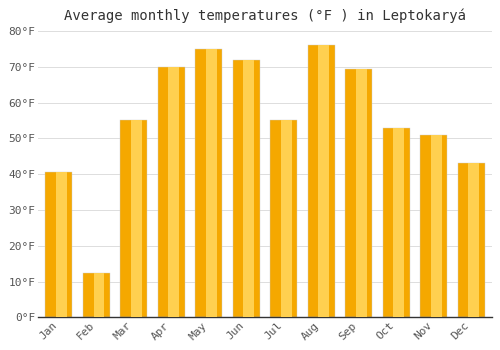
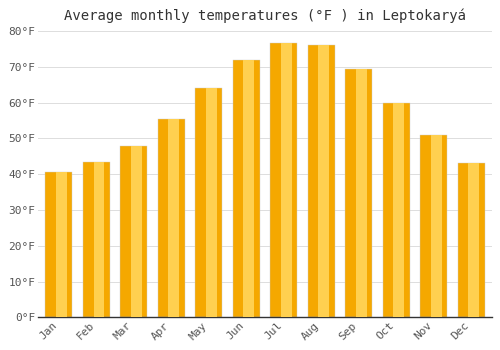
Feb: 12.5°F -> 43.5°F
Mar: 55.0°F -> 48.0°F
Apr: 70.0°F -> 55.5°F
May: 75.0°F -> 64.0°F
Jul: 55.0°F -> 76.5°F
Oct: 53.0°F -> 60.0°F
